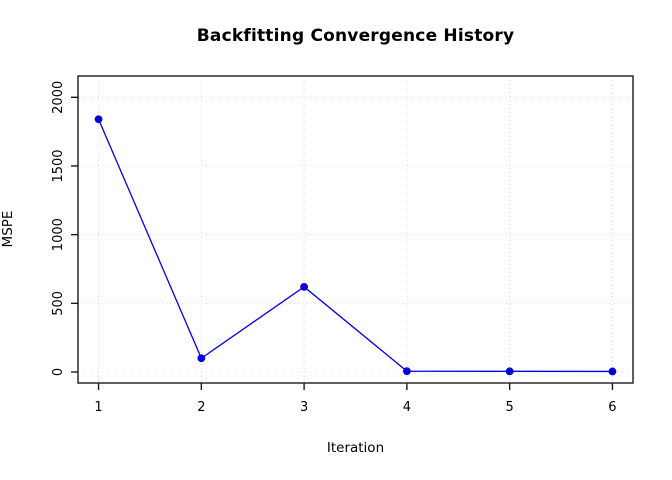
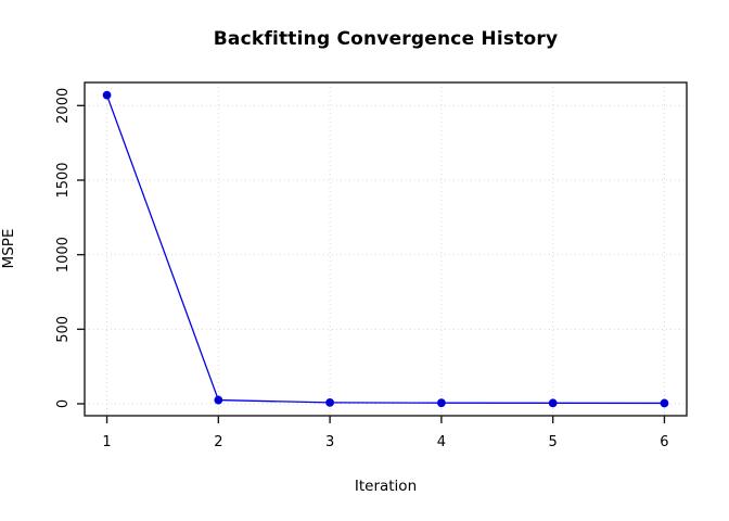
1: 1840 -> 2070
2: 100 -> 20
3: 620 -> 10
